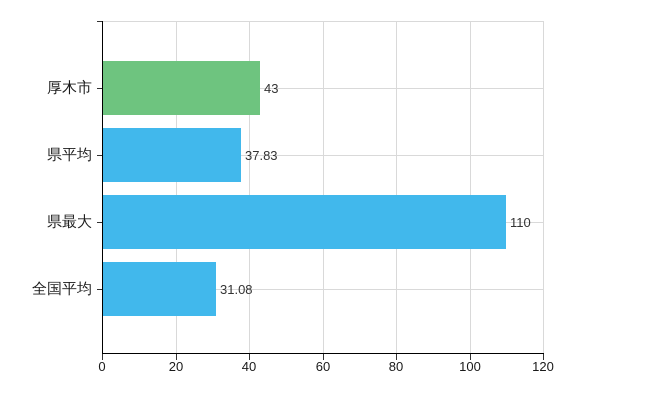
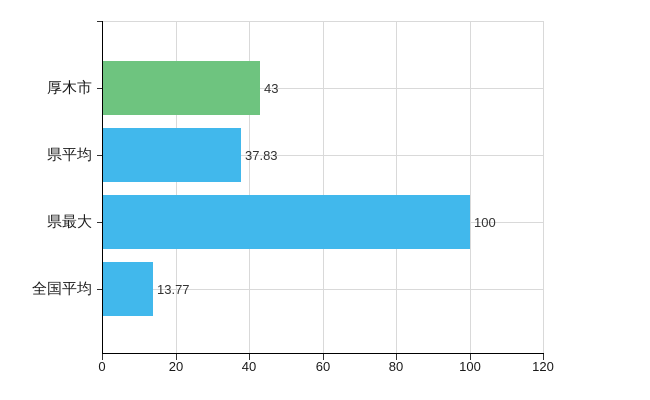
県最大: 110 -> 100
全国平均: 31.08 -> 13.77
